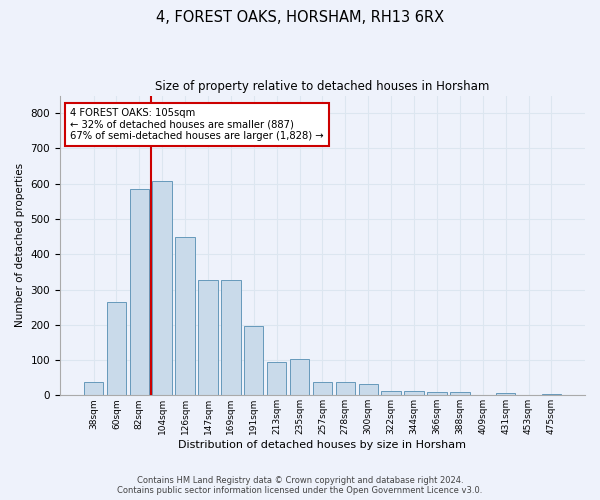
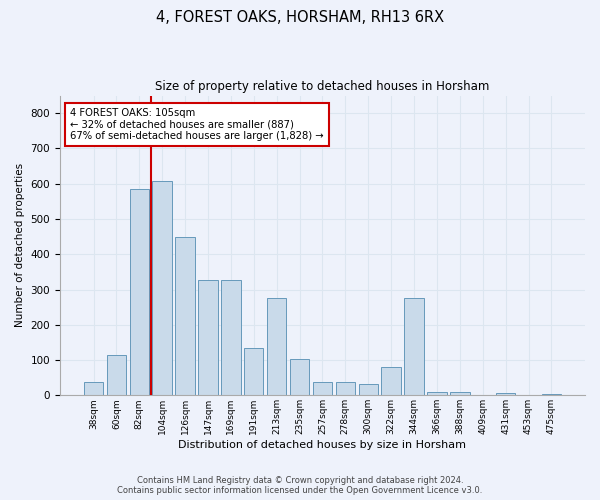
60sqm: 265 -> 115
191sqm: 196 -> 135
213sqm: 93 -> 275
322sqm: 12 -> 80
344sqm: 12 -> 275
